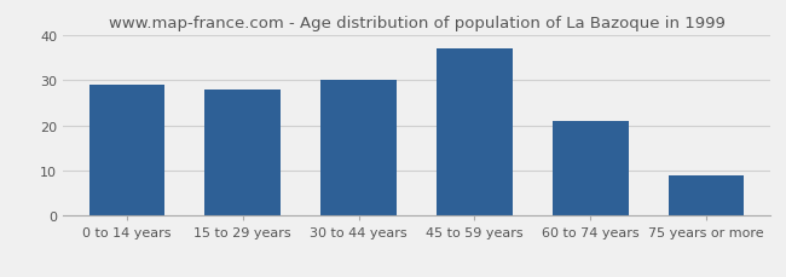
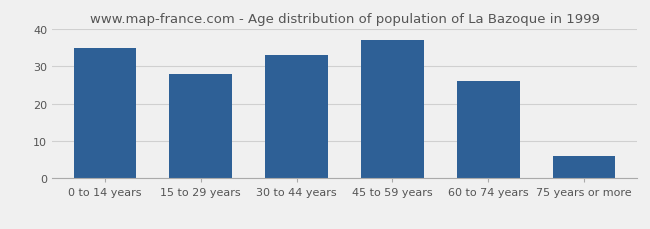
0 to 14 years: 29 -> 35
30 to 44 years: 30 -> 33
60 to 74 years: 21 -> 26
75 years or more: 9 -> 6
